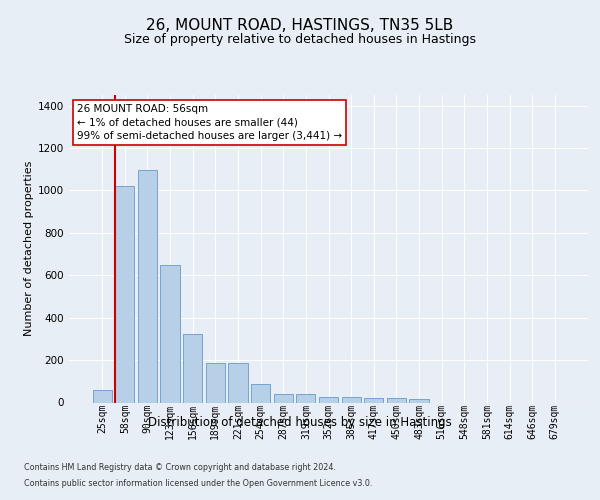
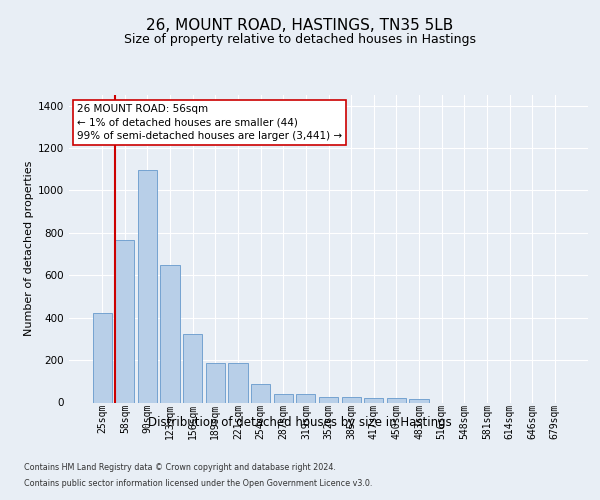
25sqm: 60 -> 420
58sqm: 1020 -> 765
